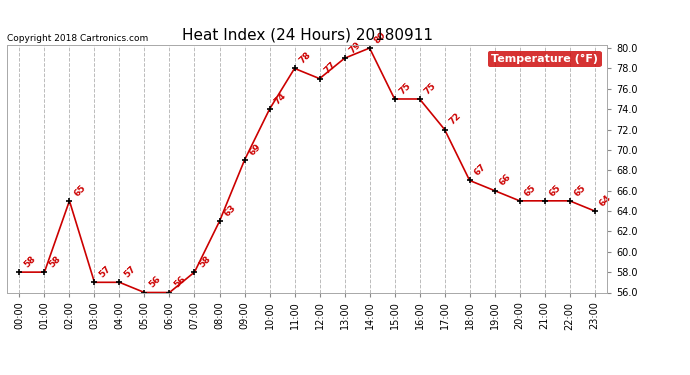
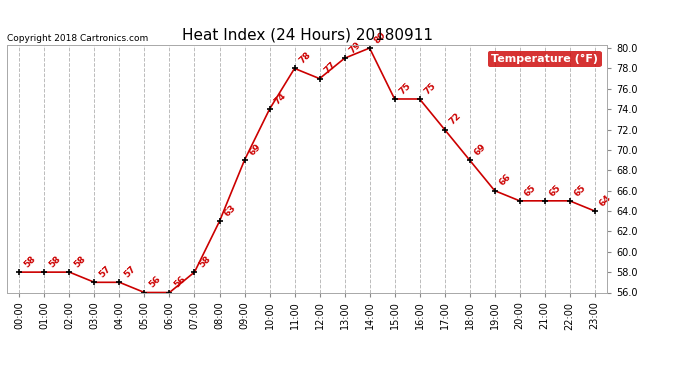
02:00: 65 -> 58
18:00: 67 -> 69
